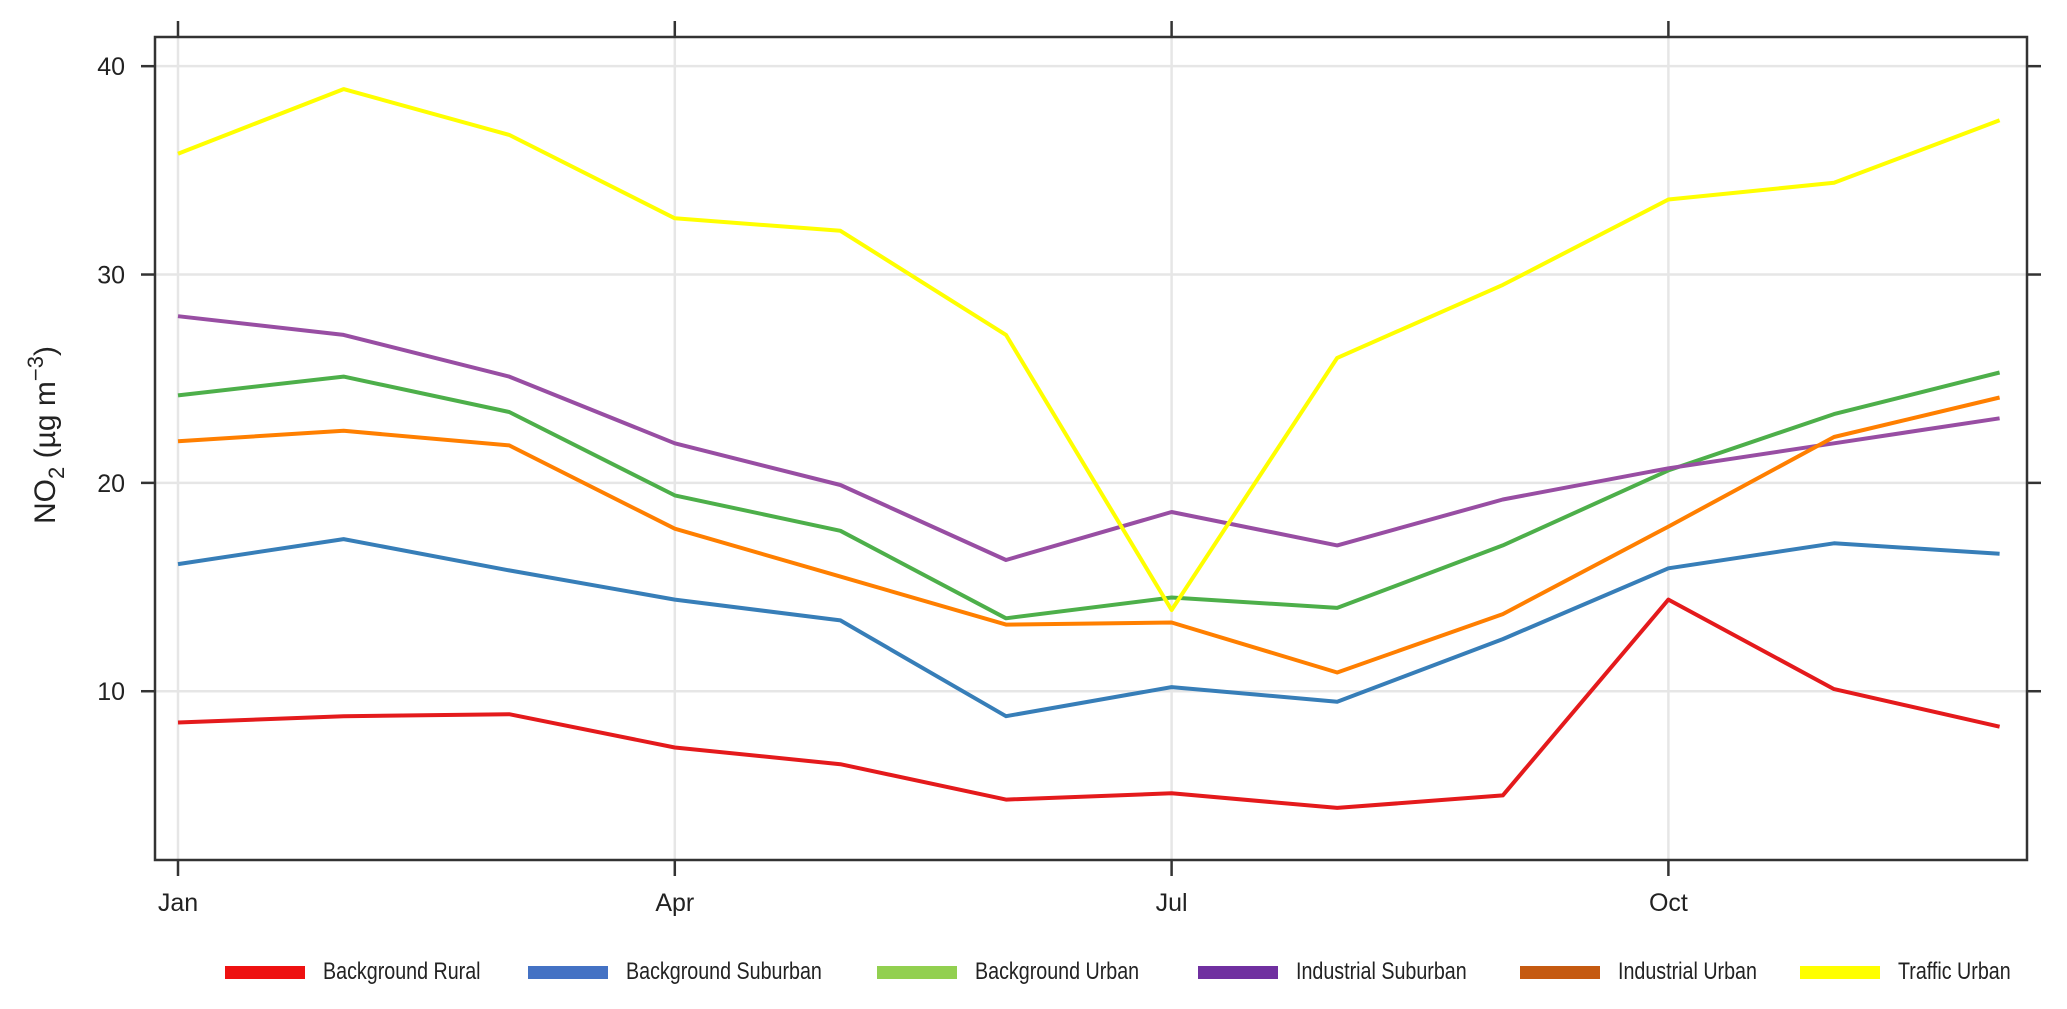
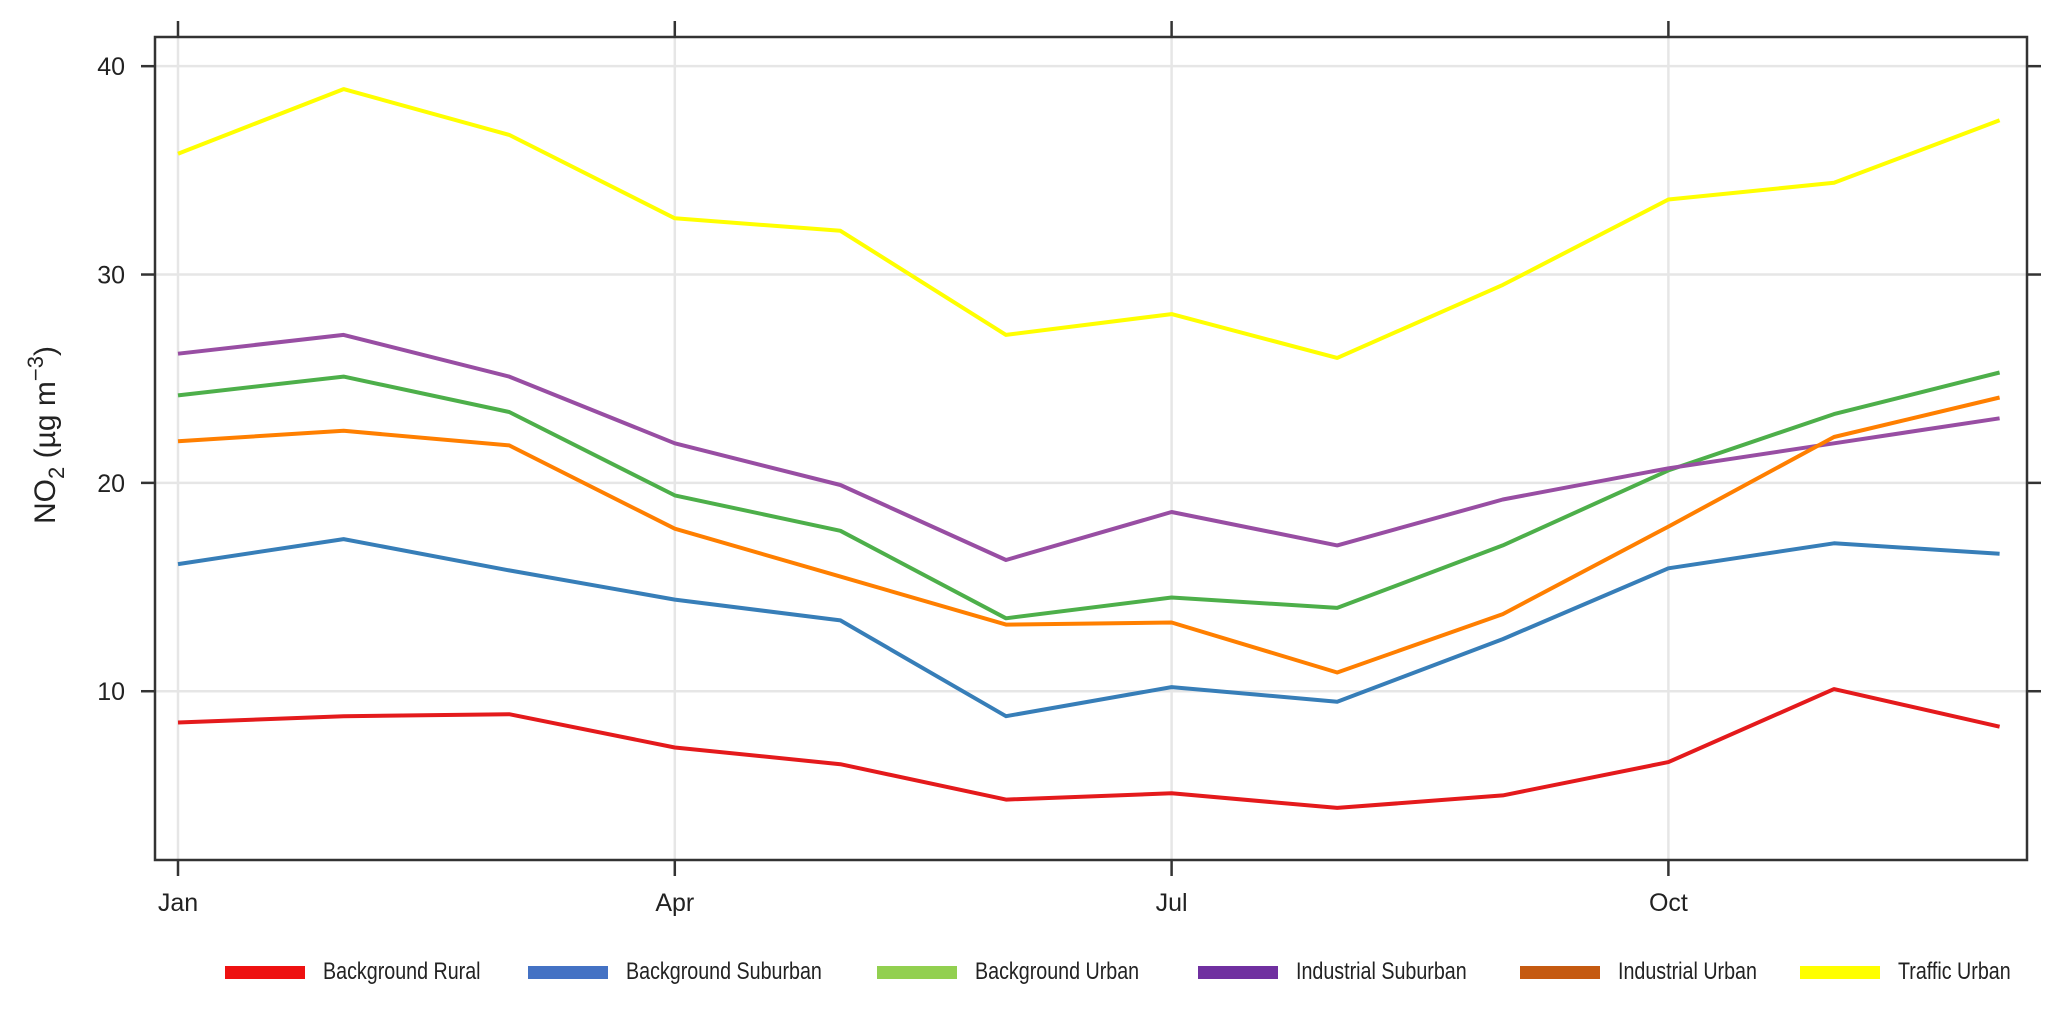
Industrial Suburban/Jan: 28.0 -> 26.2
Traffic Urban/Jul: 13.9 -> 28.1
Background Rural/Oct: 14.4 -> 6.6
